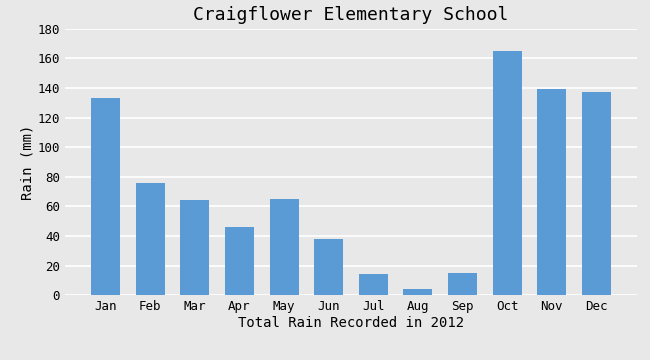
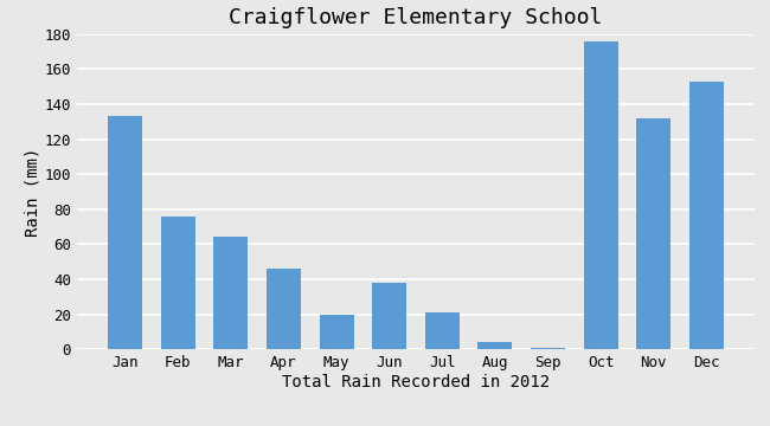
May: 65 -> 20
Jul: 14 -> 21
Sep: 15 -> 1
Oct: 165 -> 176
Nov: 139 -> 132
Dec: 137 -> 153
